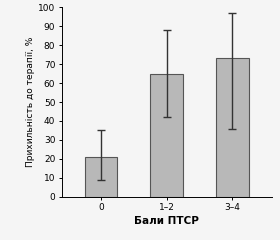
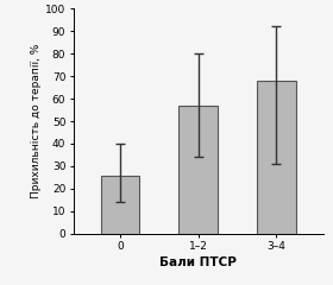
0: 21 -> 26
1–2: 65 -> 57
3–4: 73 -> 68
